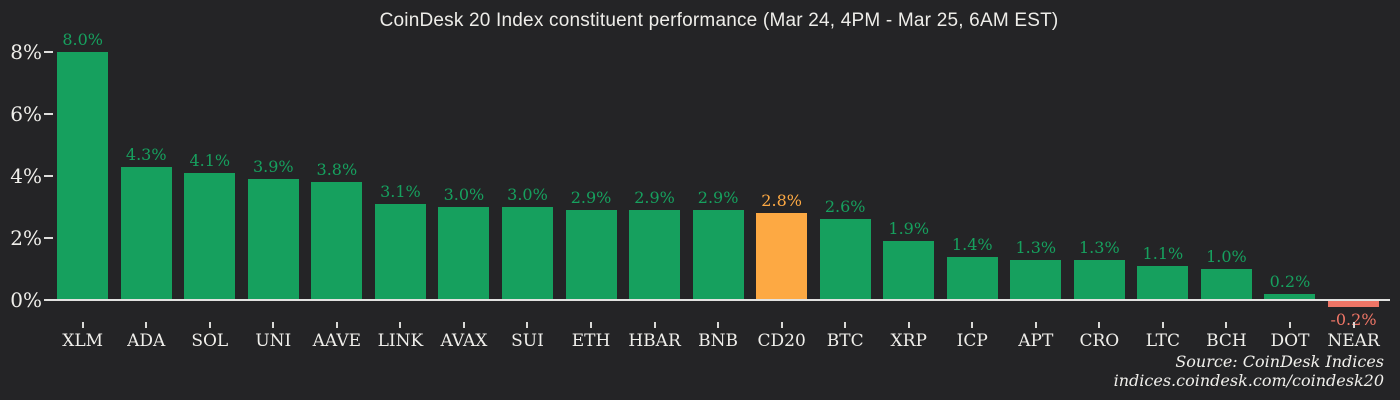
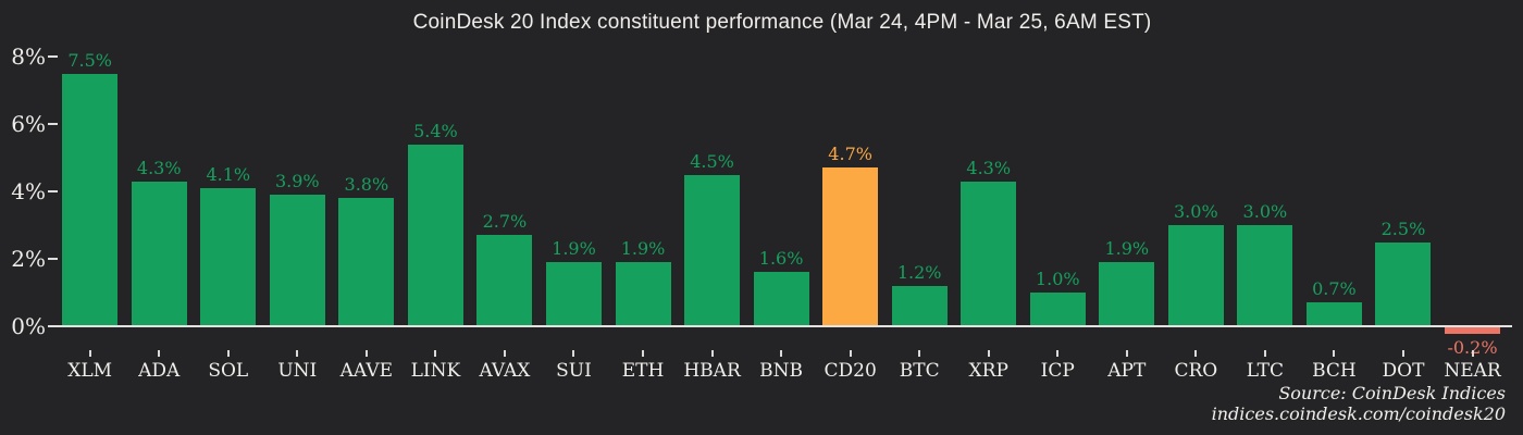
XLM: 8.0% -> 7.5%
LINK: 3.1% -> 5.4%
AVAX: 3.0% -> 2.7%
SUI: 3.0% -> 1.9%
ETH: 2.9% -> 1.9%
HBAR: 2.9% -> 4.5%
BNB: 2.9% -> 1.6%
CD20: 2.8% -> 4.7%
BTC: 2.6% -> 1.2%
XRP: 1.9% -> 4.3%
ICP: 1.4% -> 1.0%
APT: 1.3% -> 1.9%
CRO: 1.3% -> 3.0%
LTC: 1.1% -> 3.0%
BCH: 1.0% -> 0.7%
DOT: 0.2% -> 2.5%
